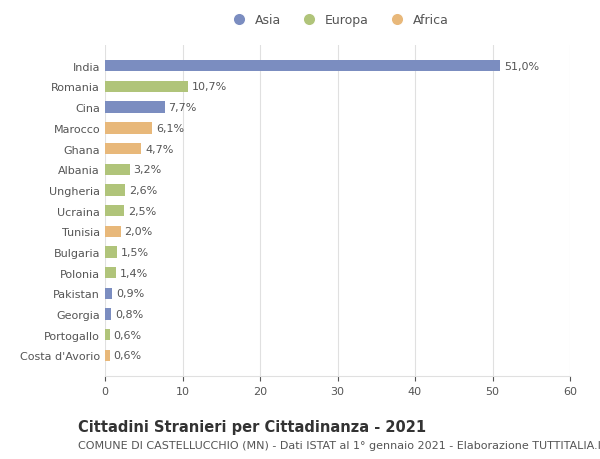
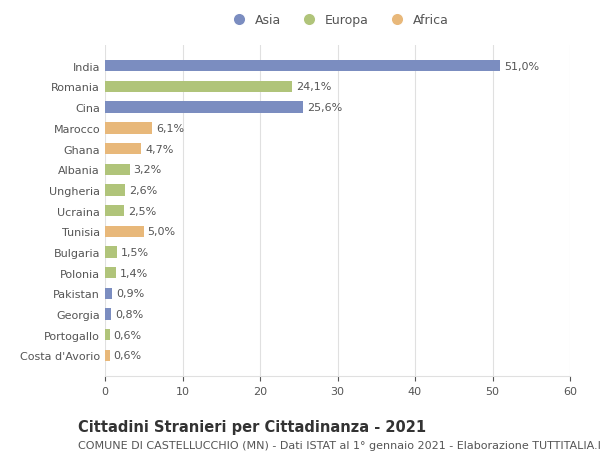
Romania: 10,7% -> 24,1%
Cina: 7,7% -> 25,6%
Tunisia: 2,0% -> 5,0%
